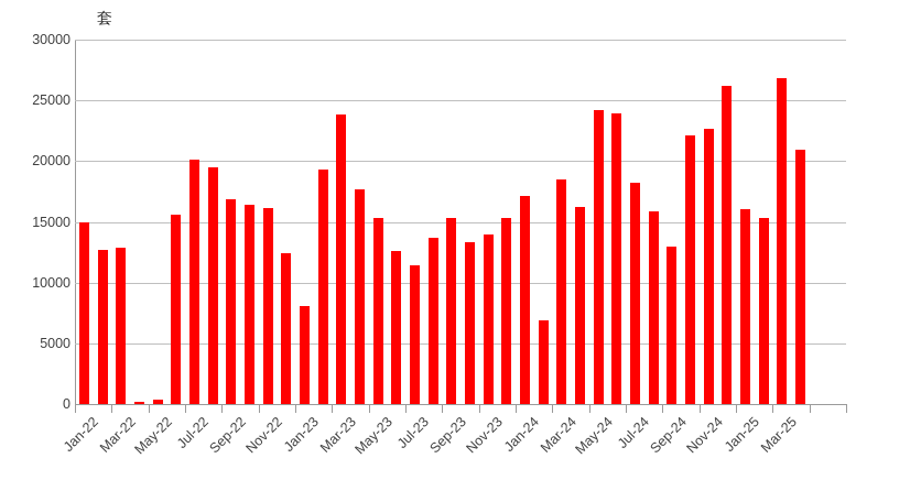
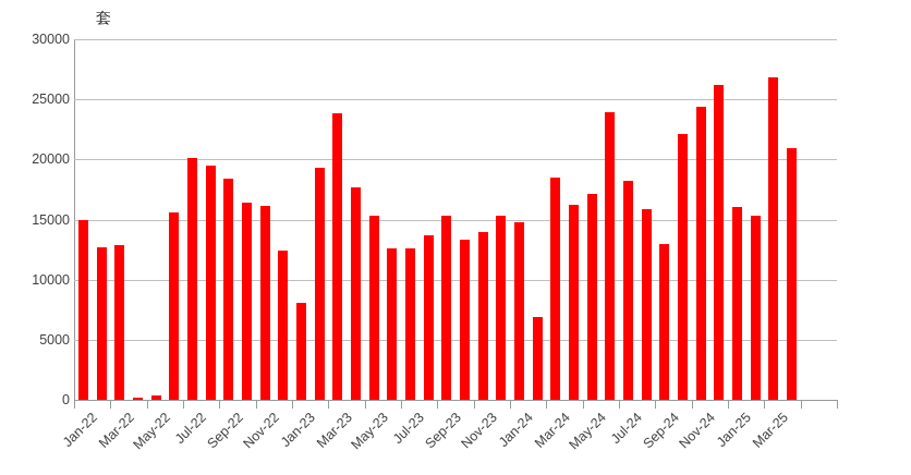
Sep-22: 16900 -> 18400
Jul-23: 11400 -> 12600
Jan-24: 17100 -> 14800
May-24: 24200 -> 17100
Nov-24: 22700 -> 24400
